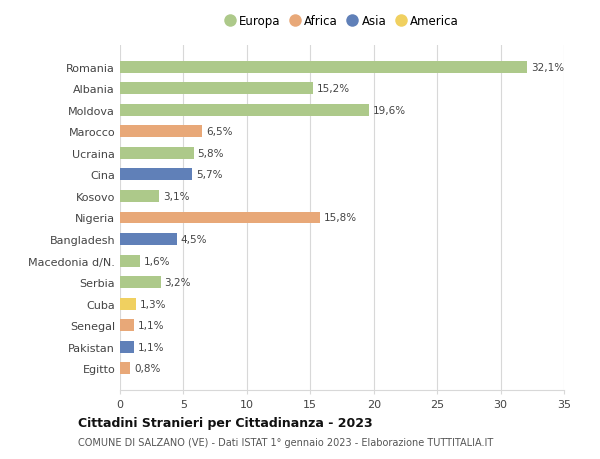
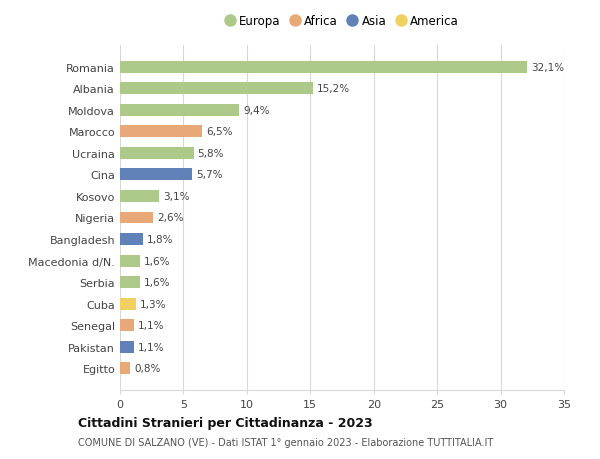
Moldova: 19,6% -> 9,4%
Nigeria: 15,8% -> 2,6%
Bangladesh: 4,5% -> 1,8%
Serbia: 3,2% -> 1,6%
